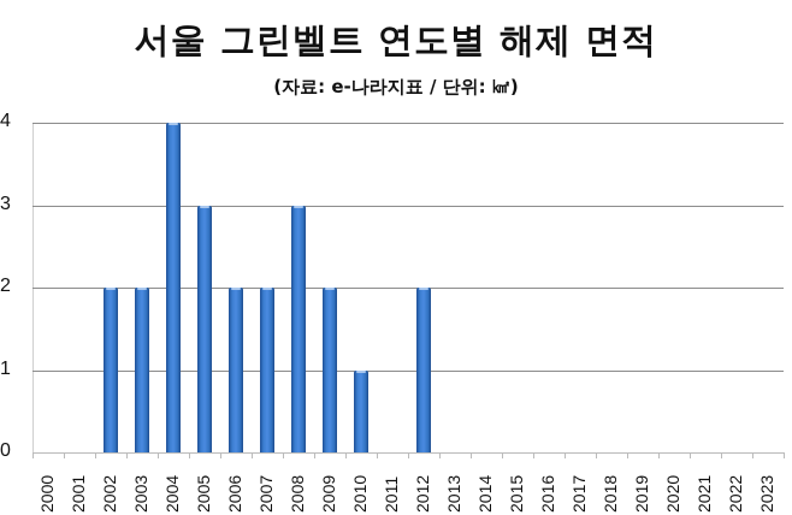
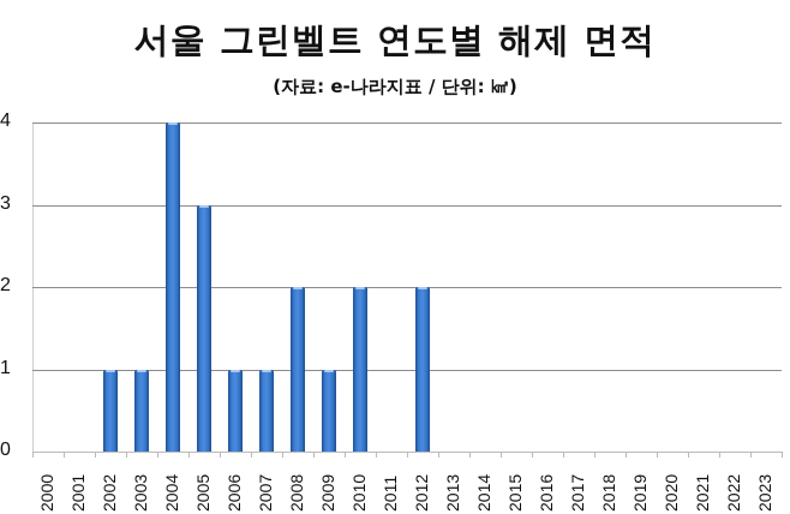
2002: 2 -> 1
2003: 2 -> 1
2006: 2 -> 1
2007: 2 -> 1
2008: 3 -> 2
2009: 2 -> 1
2010: 1 -> 2
